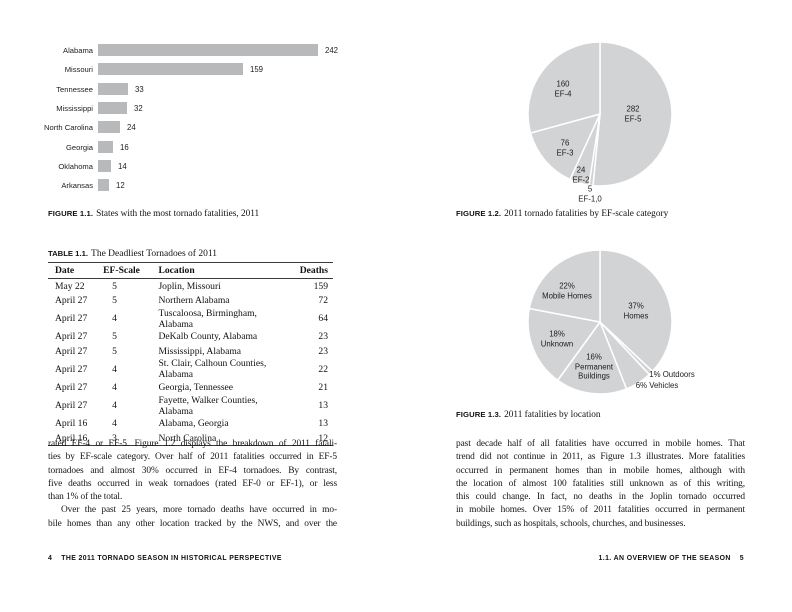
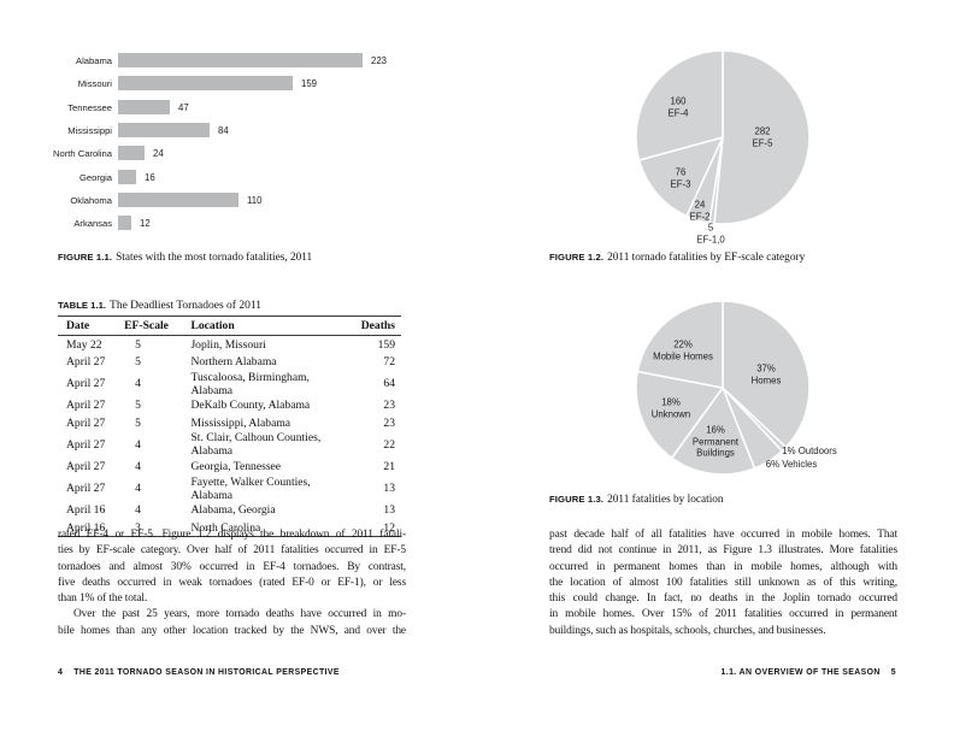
States with the most tornado fatalities, 2011/Alabama: 242 -> 223
States with the most tornado fatalities, 2011/Tennessee: 33 -> 47
States with the most tornado fatalities, 2011/Mississippi: 32 -> 84
States with the most tornado fatalities, 2011/Oklahoma: 14 -> 110
